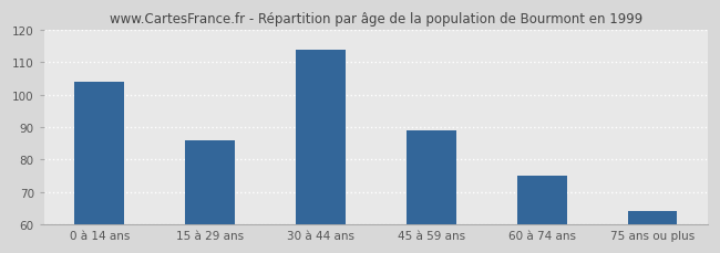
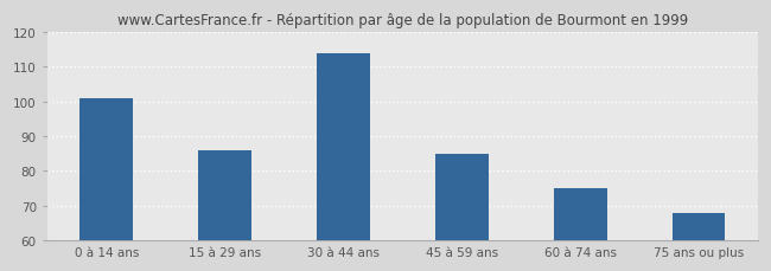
0 à 14 ans: 104 -> 101
45 à 59 ans: 89 -> 85
75 ans ou plus: 64 -> 68
